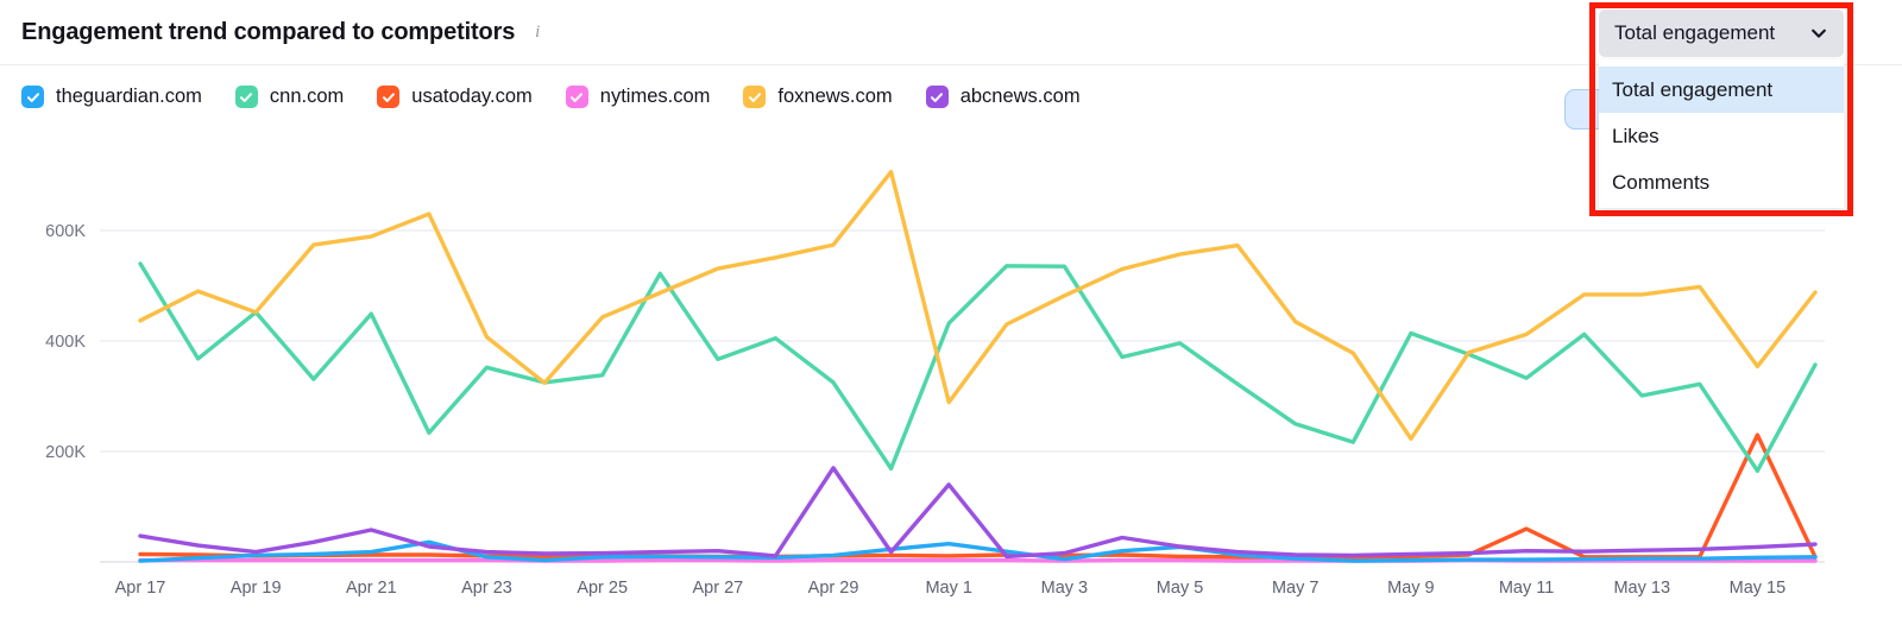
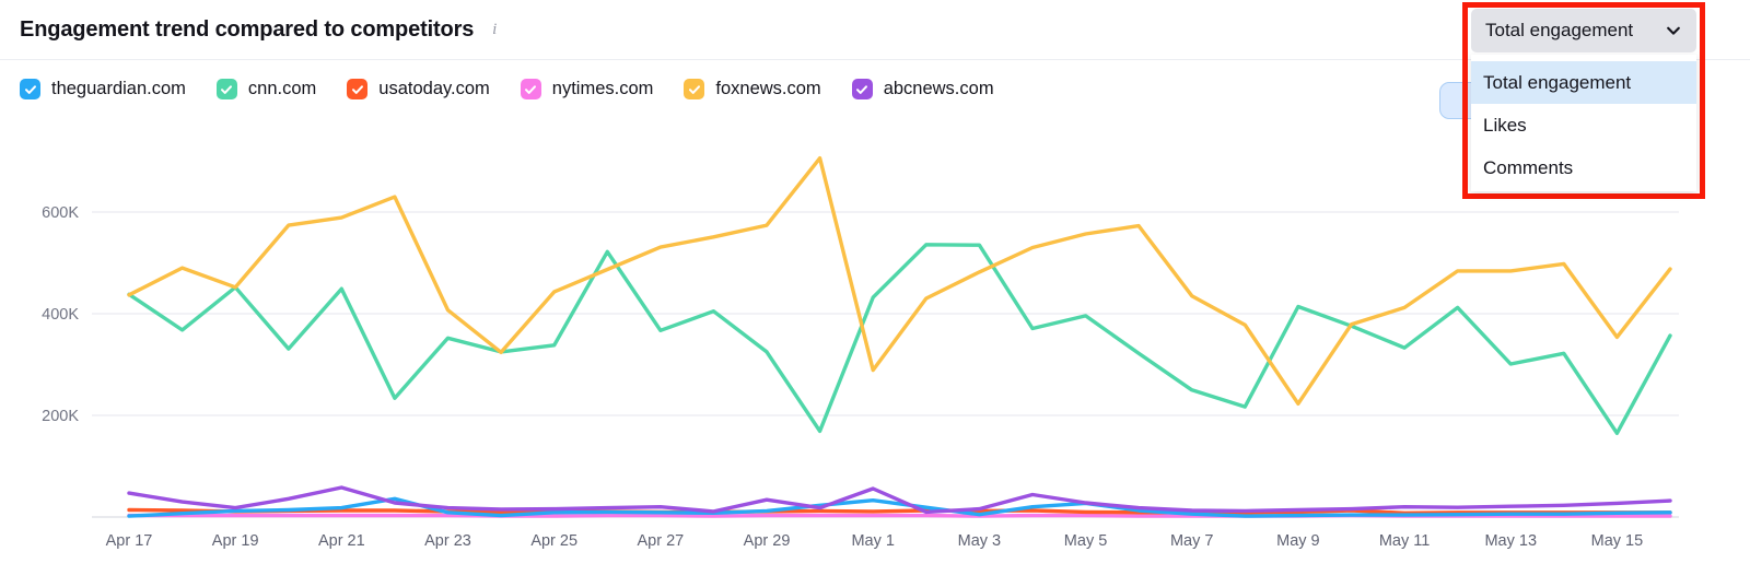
cnn.com/Apr 17: 540K -> 440K
abcnews.com/Apr 29: 170K -> 30K
abcnews.com/May 1: 140K -> 60K
usatoday.com/May 11: 60K -> 10K
usatoday.com/May 15: 230K -> 10K
